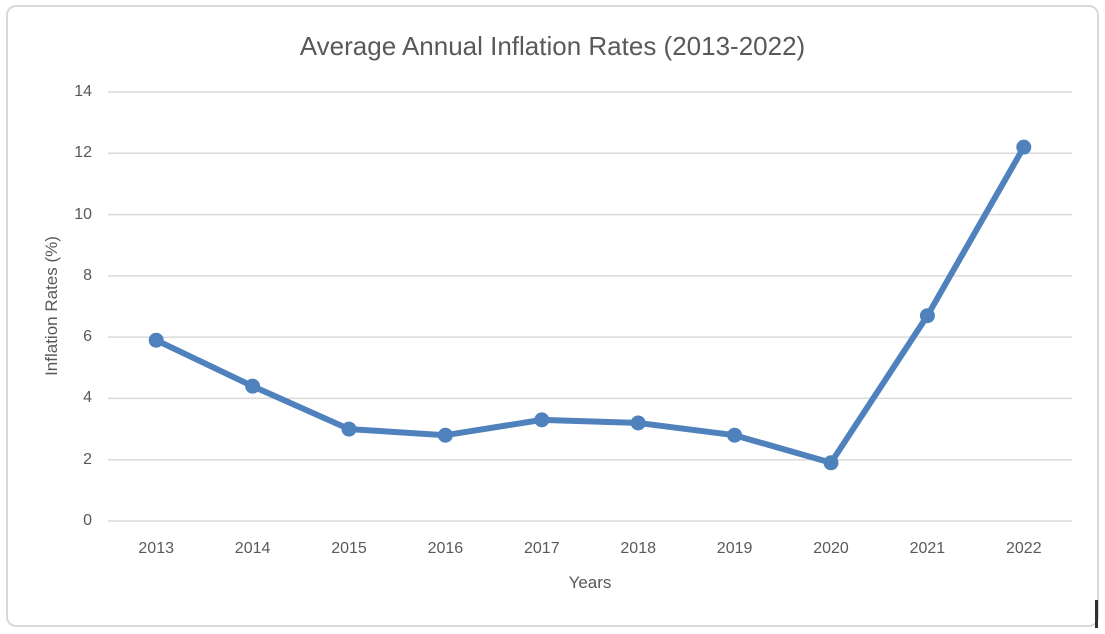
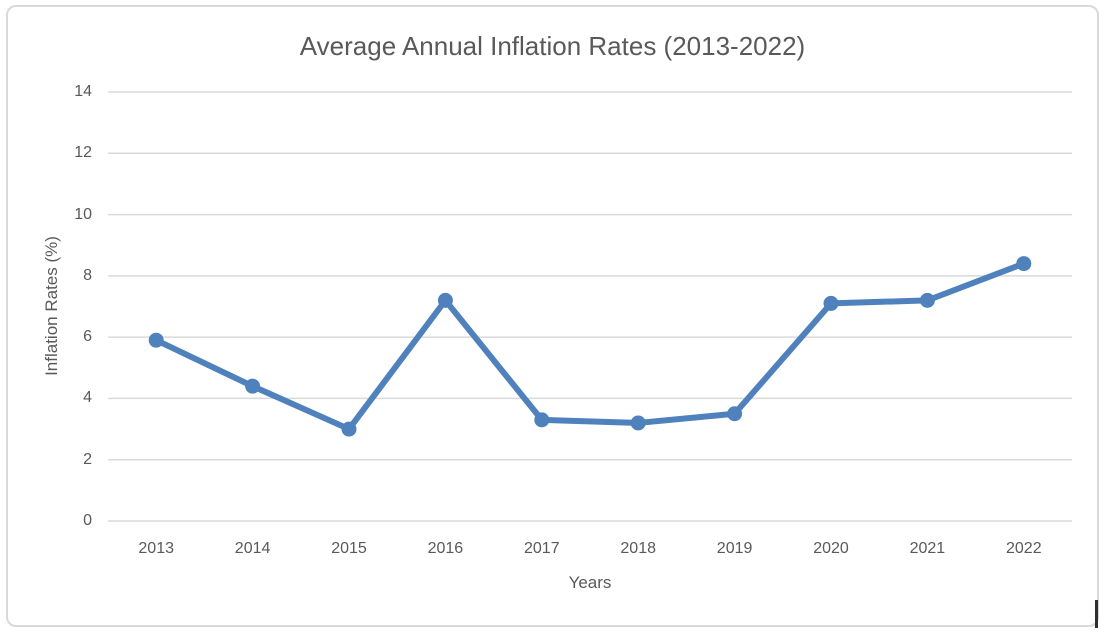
2016: 2.8 -> 7.2
2019: 2.8 -> 3.5
2020: 1.9 -> 7.1
2021: 6.7 -> 7.2
2022: 12.2 -> 8.4
